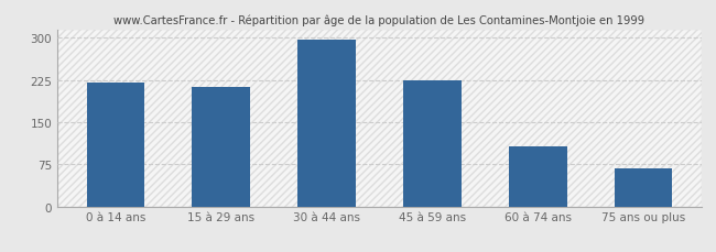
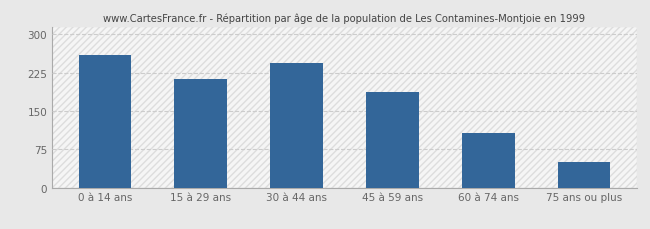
0 à 14 ans: 220 -> 260
30 à 44 ans: 296 -> 244
45 à 59 ans: 224 -> 188
75 ans ou plus: 68 -> 50
